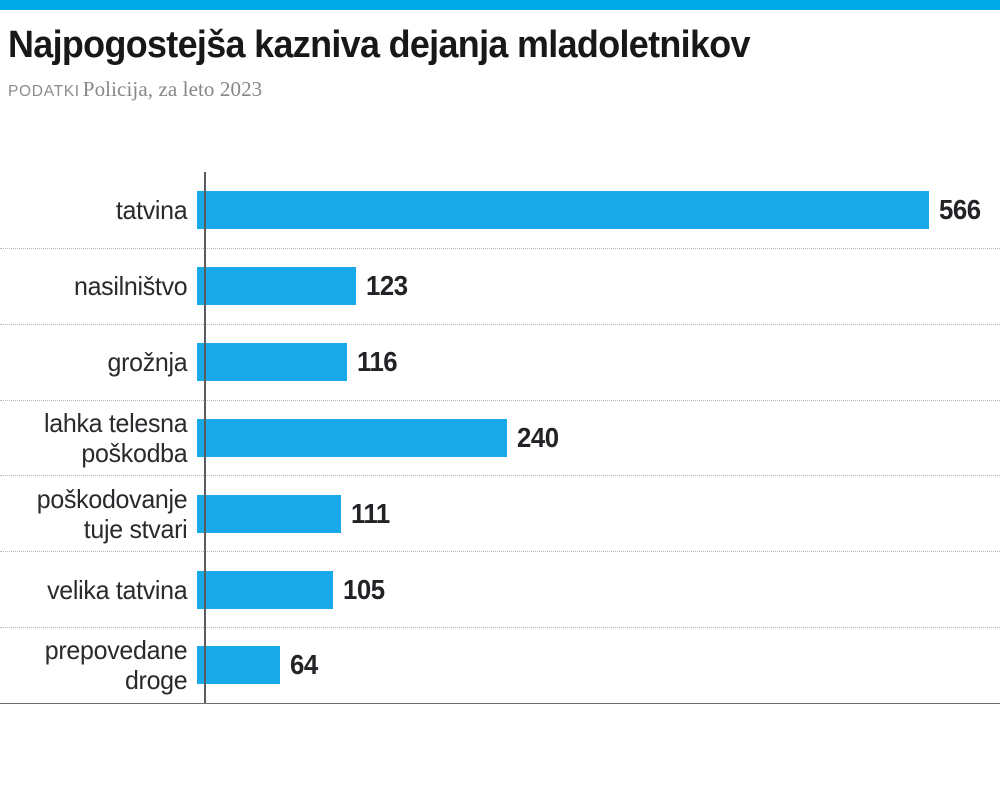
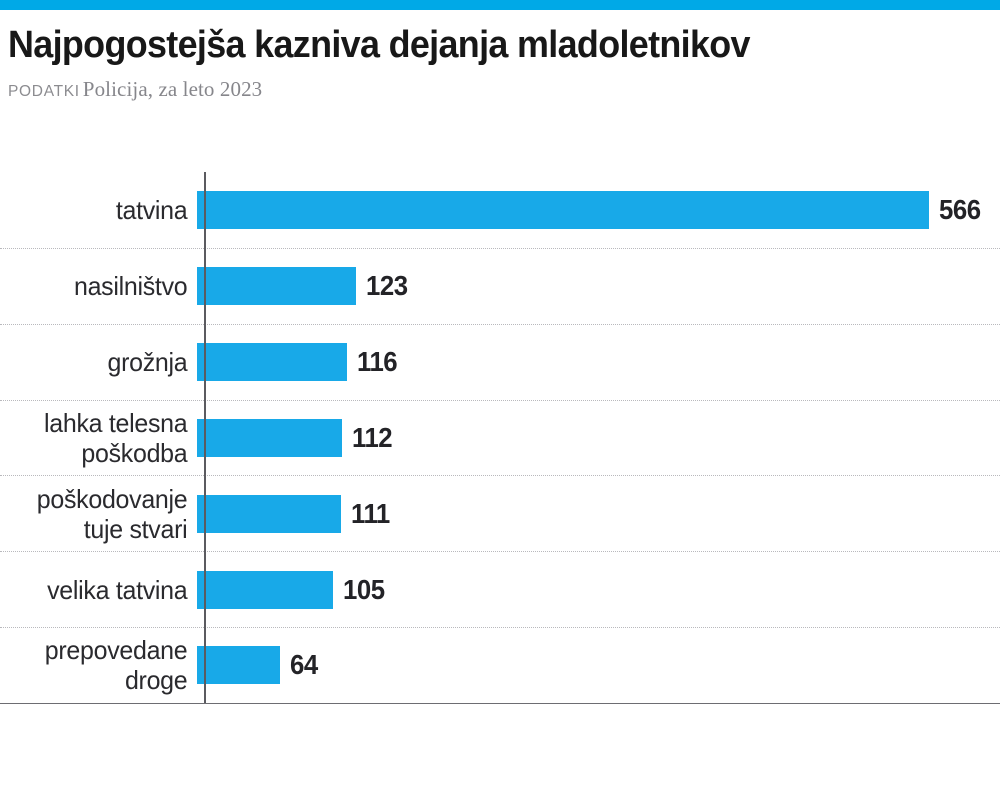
lahka telesna poškodba: 240 -> 112
